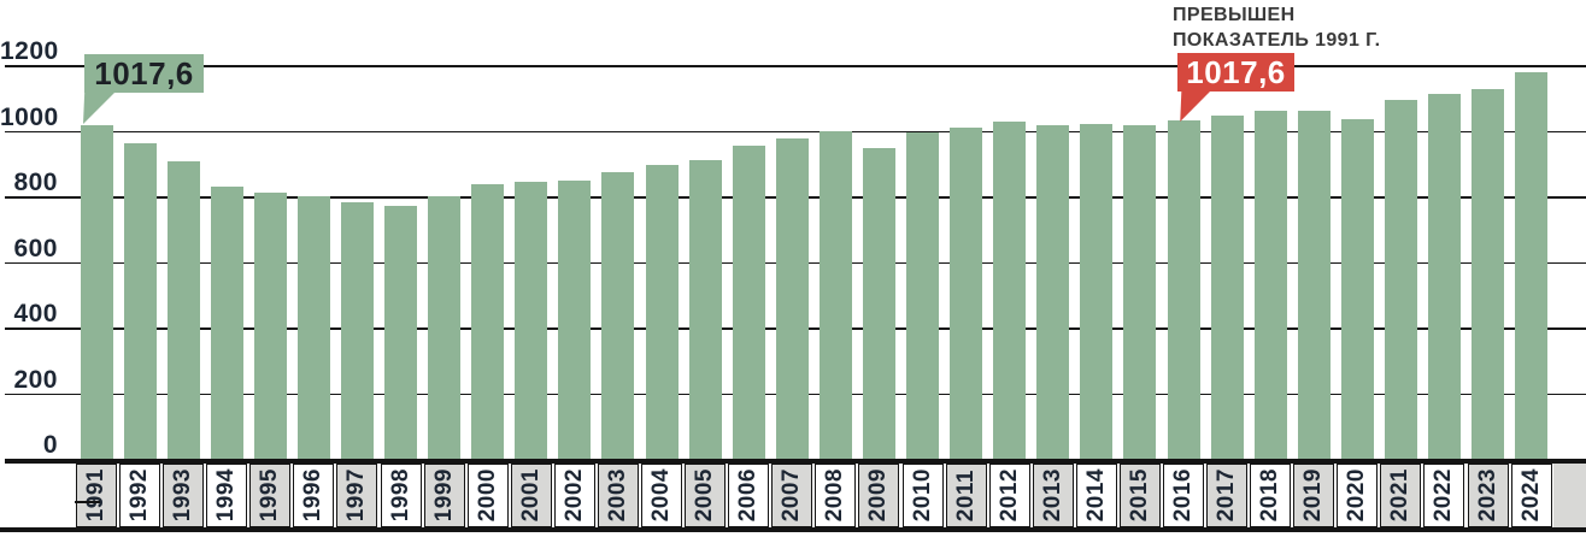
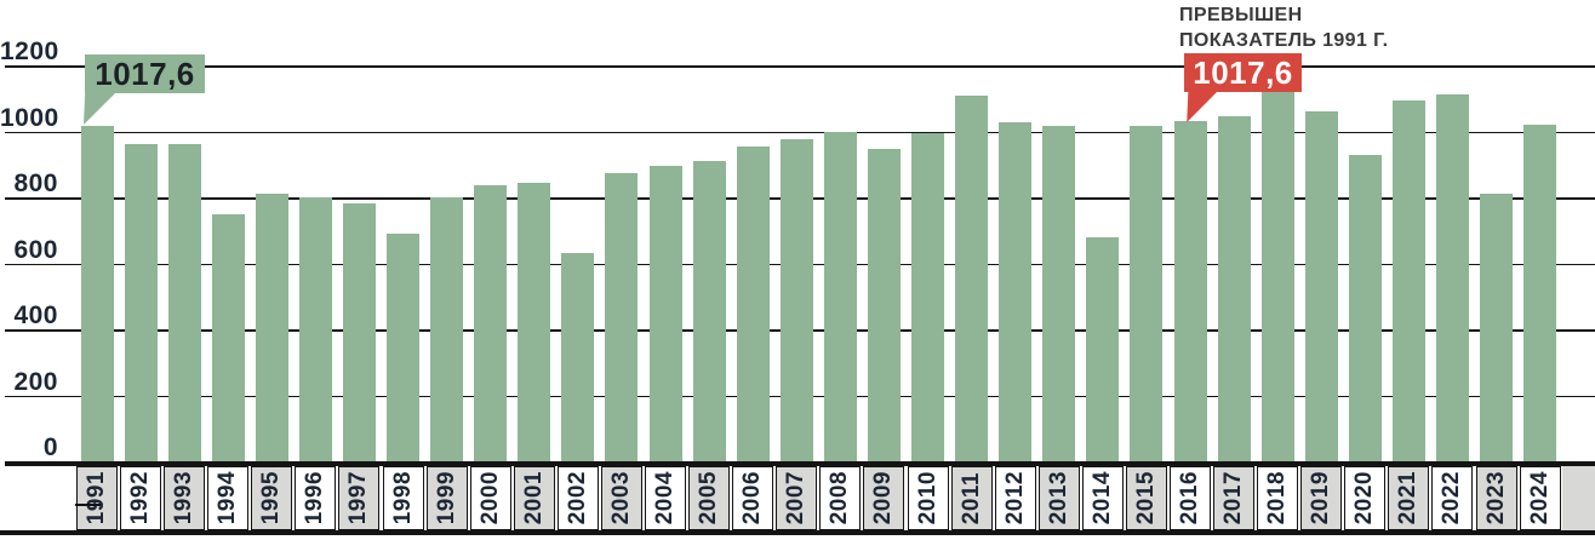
1993: 900 -> 960
1994: 830 -> 750
1998: 770 -> 690
2002: 850 -> 630
2011: 1010 -> 1110
2014: 1020 -> 680
2018: 1060 -> 1120
2020: 1040 -> 930
2023: 1130 -> 810
2024: 1180 -> 1020
